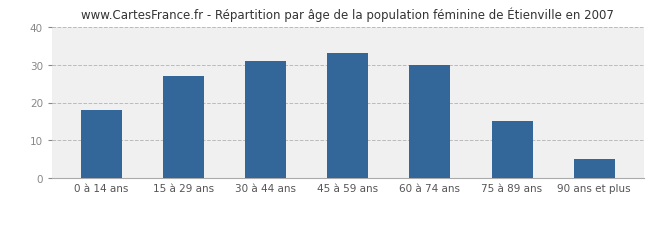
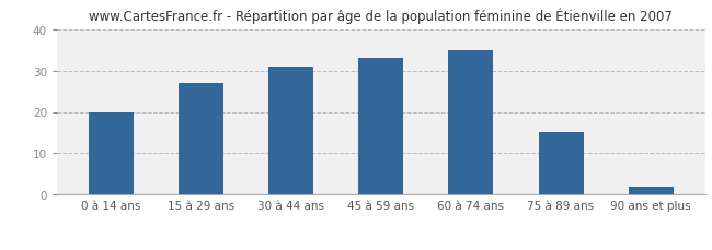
0 à 14 ans: 18 -> 20
60 à 74 ans: 30 -> 35
90 ans et plus: 5 -> 2
